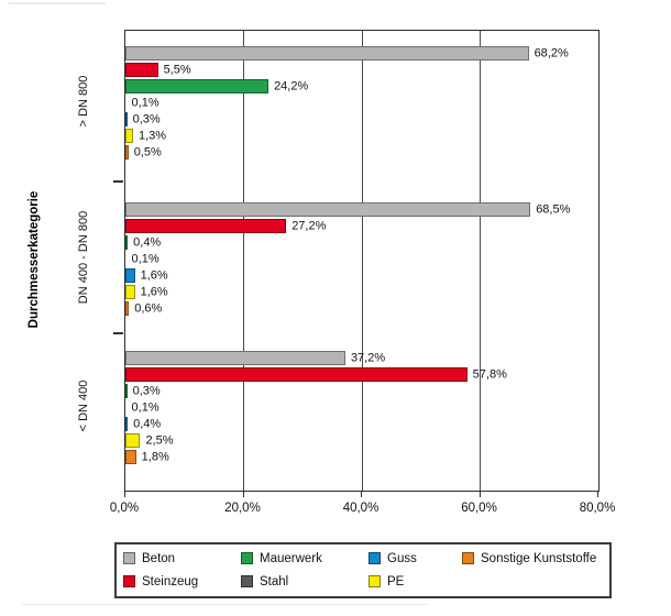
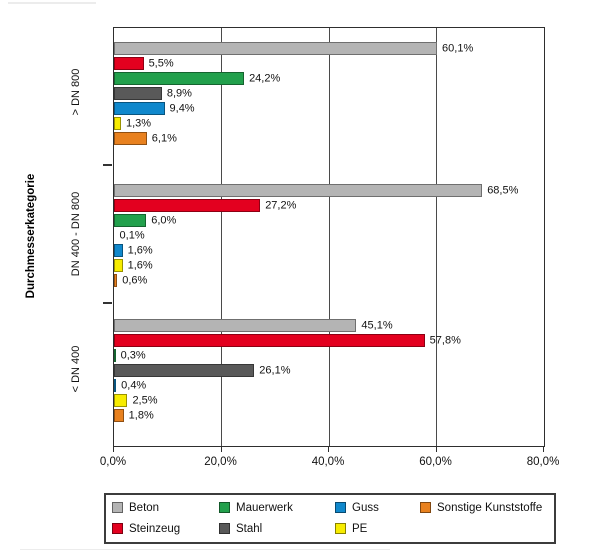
Beton/> DN 800: 68,2% -> 60,1%
Stahl/> DN 800: 0,1% -> 8,9%
Guss/> DN 800: 0,3% -> 9,4%
Sonstige Kunststoffe/> DN 800: 0,5% -> 6,1%
Mauerwerk/DN 400 - DN 800: 0,4% -> 6,0%
Beton/< DN 400: 37,2% -> 45,1%
Stahl/< DN 400: 0,1% -> 26,1%
